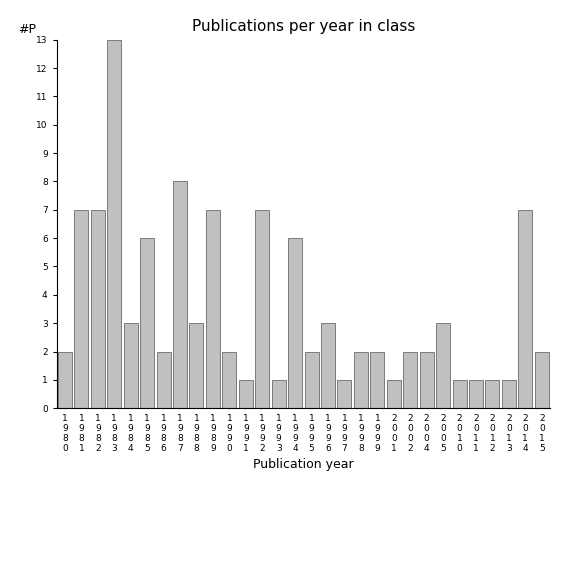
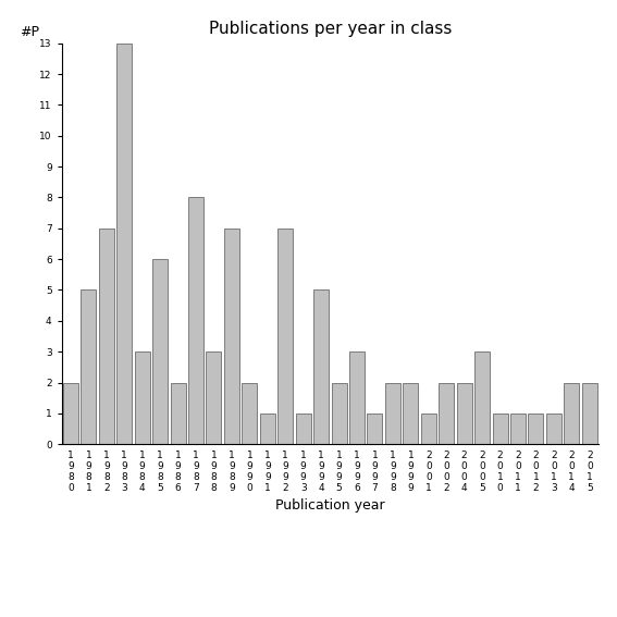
1 9 8 1: 7 -> 5
1 9 9 4: 6 -> 5
2 0 1 4: 7 -> 2
